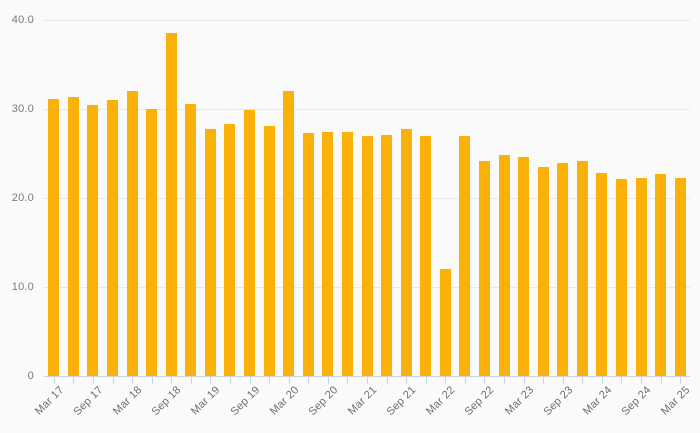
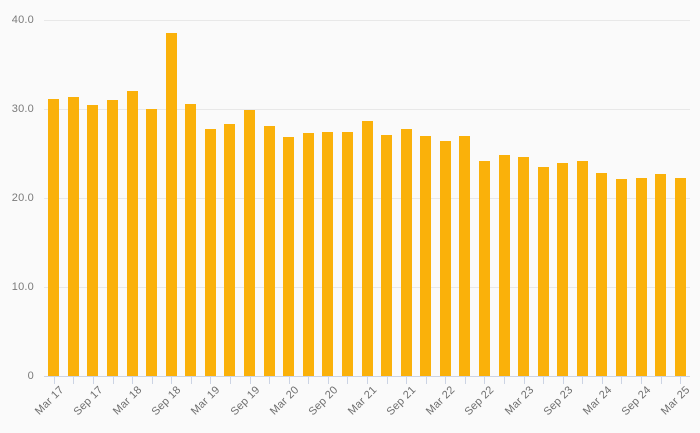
Mar 20: 32 -> 27
Mar 21: 27 -> 29
Mar 22: 12 -> 26
